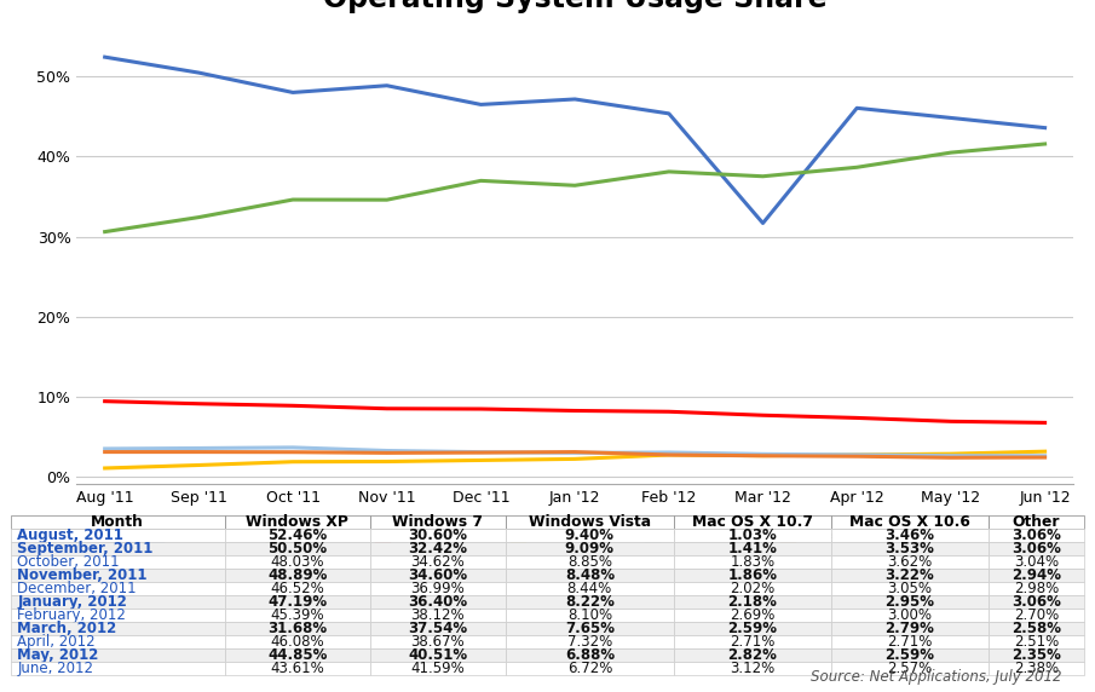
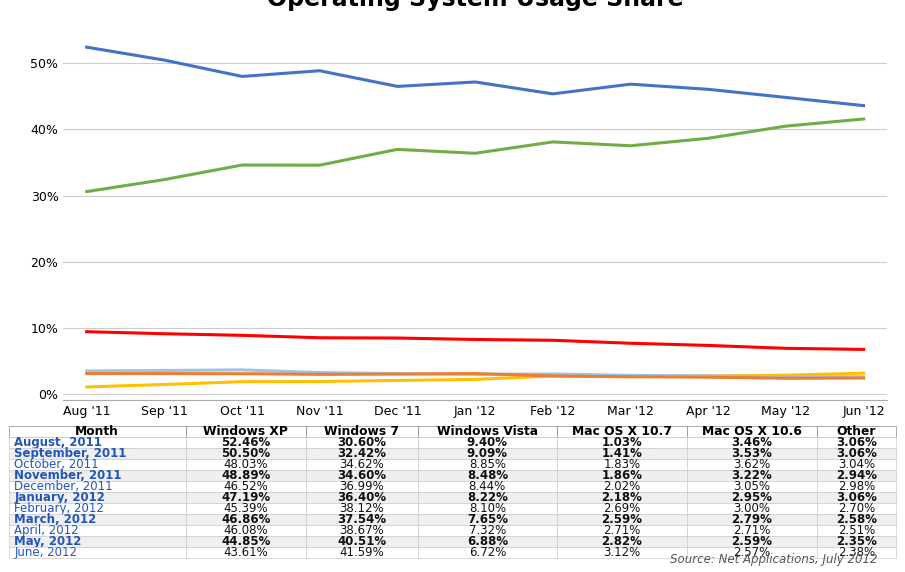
Windows XP/Mar '12: 31.68% -> 46.86%
